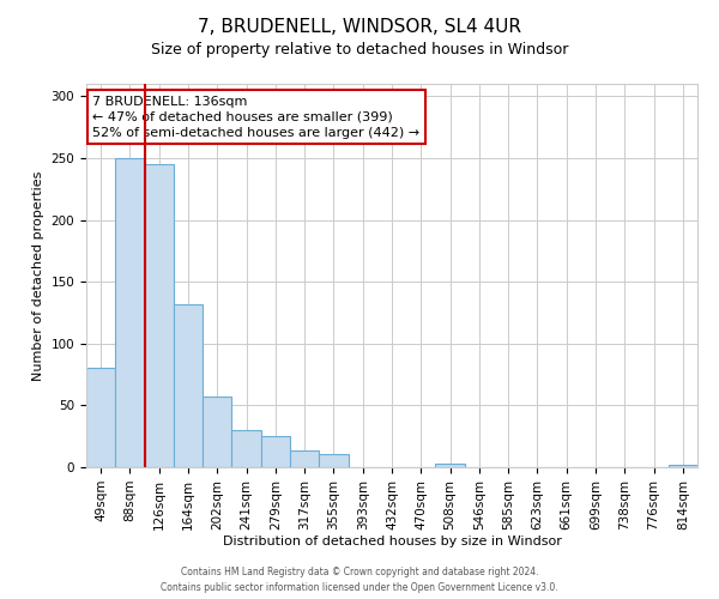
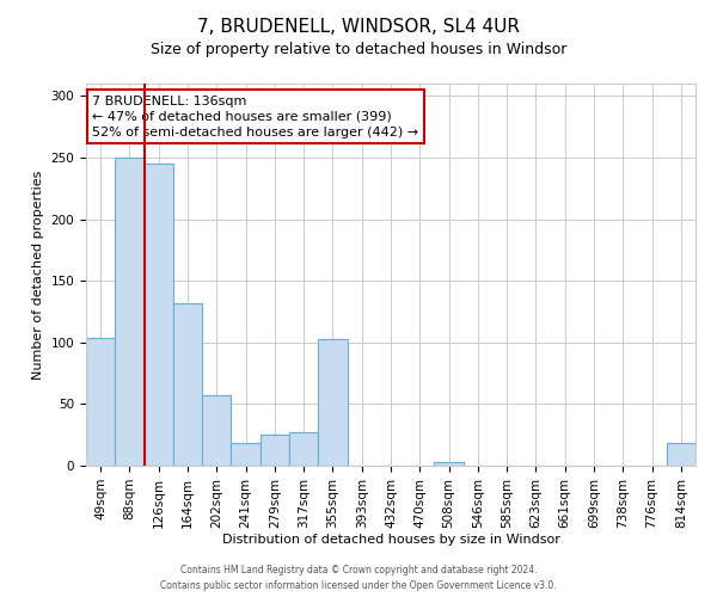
49sqm: 80 -> 104
241sqm: 30 -> 18
317sqm: 14 -> 27
355sqm: 11 -> 103
814sqm: 2 -> 18
